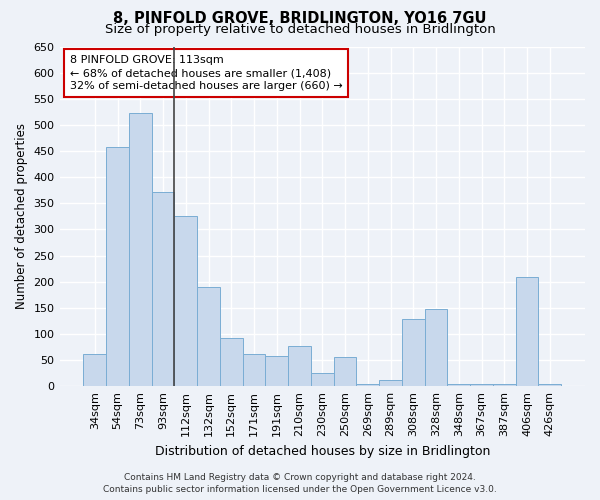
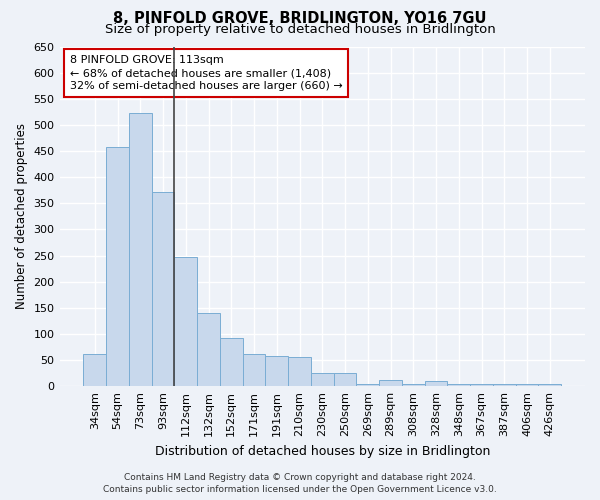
112sqm: 326 -> 248
132sqm: 190 -> 140
210sqm: 76 -> 55
250sqm: 56 -> 26
308sqm: 128 -> 5
328sqm: 148 -> 10
406sqm: 208 -> 5
